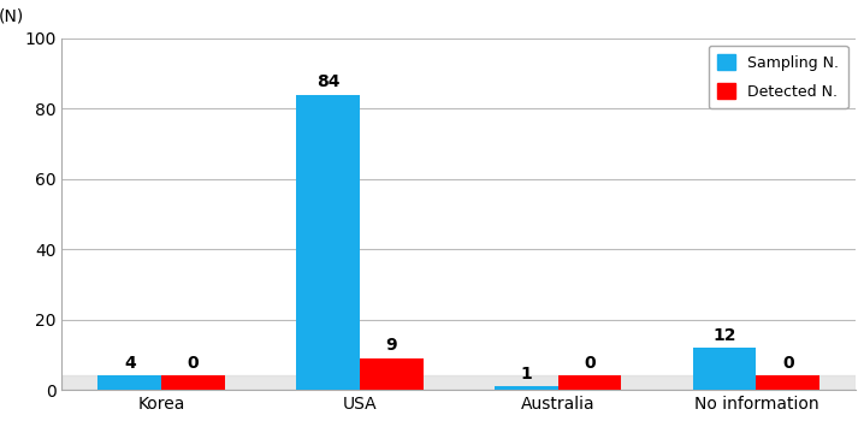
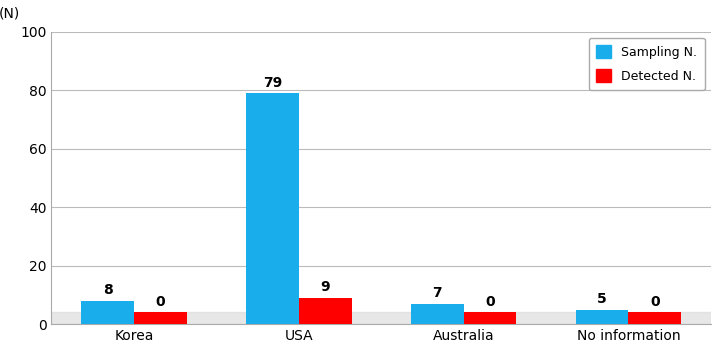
Sampling N./Korea: 4 -> 8
Sampling N./USA: 84 -> 79
Sampling N./Australia: 1 -> 7
Sampling N./No information: 12 -> 5
